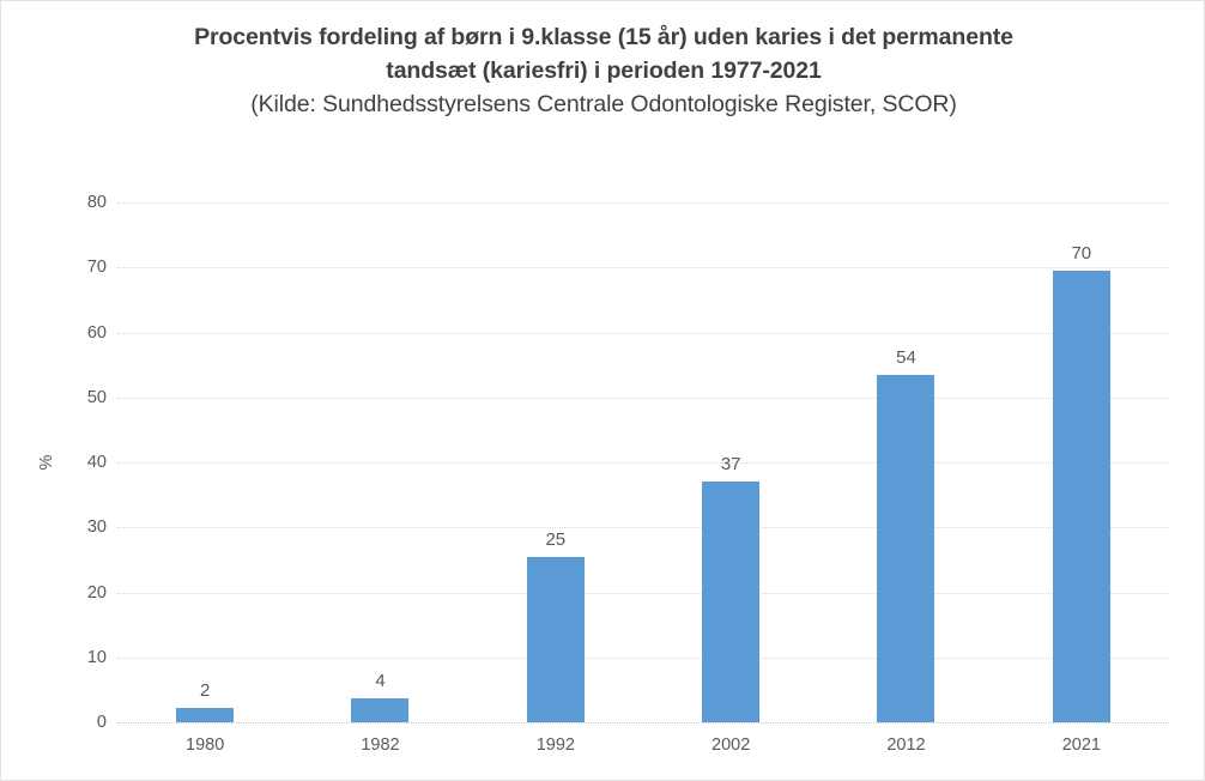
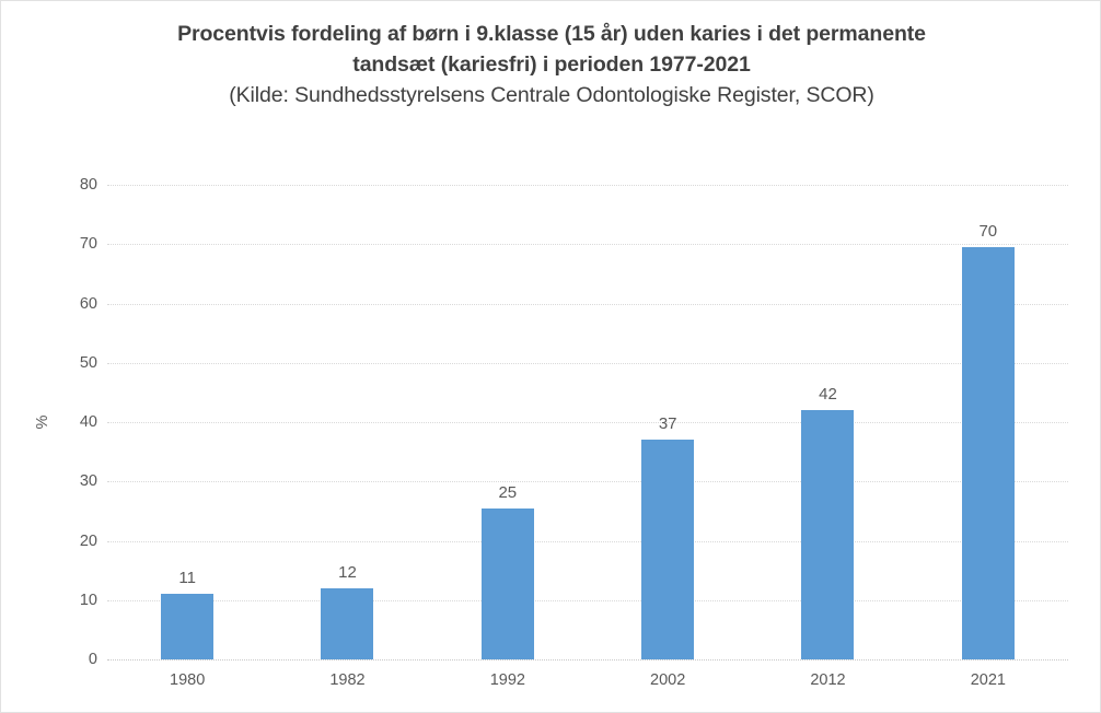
1980: 2 -> 11
1982: 4 -> 12
2012: 54 -> 42
